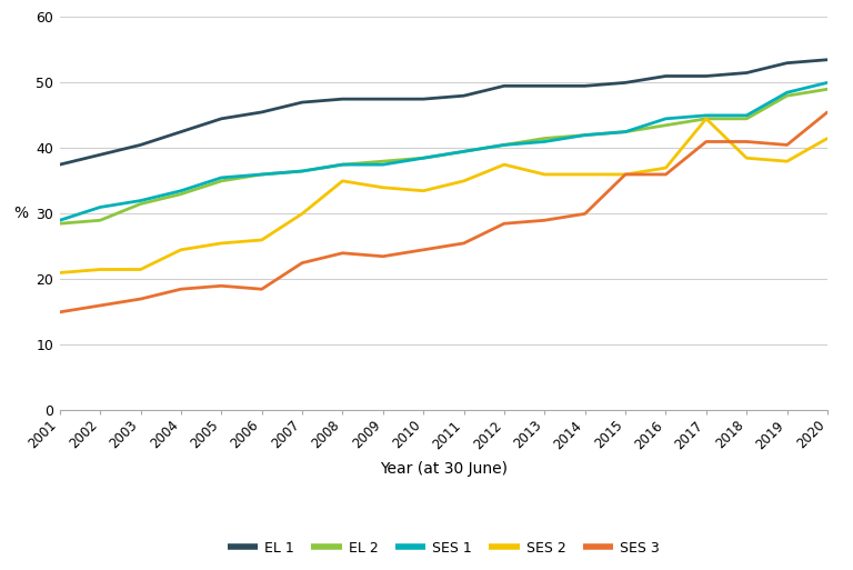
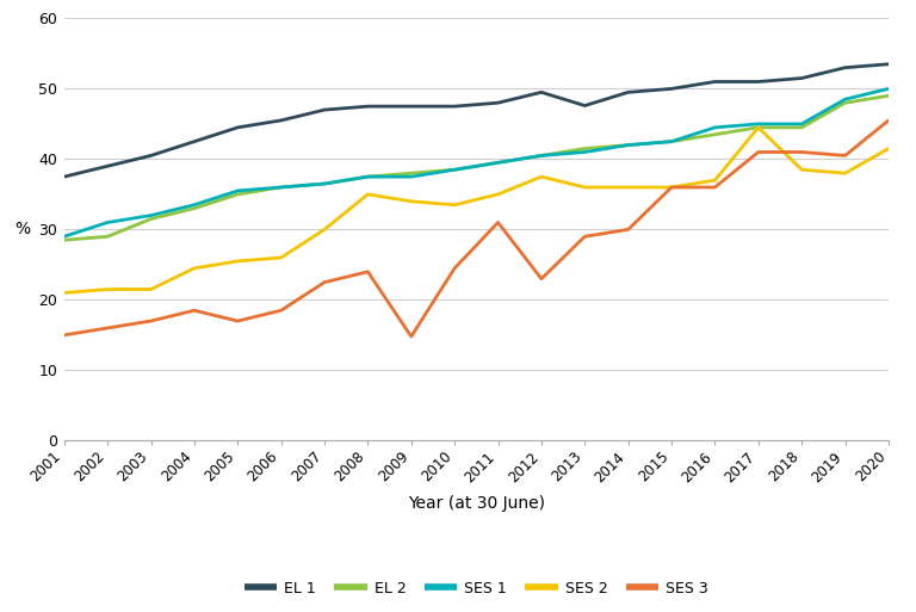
SES 3/2005: 19.0 -> 17.0
SES 3/2009: 23.5 -> 14.8
SES 3/2011: 25.5 -> 31.0
SES 3/2012: 28.5 -> 23.0
EL 1/2013: 49.5 -> 47.6
